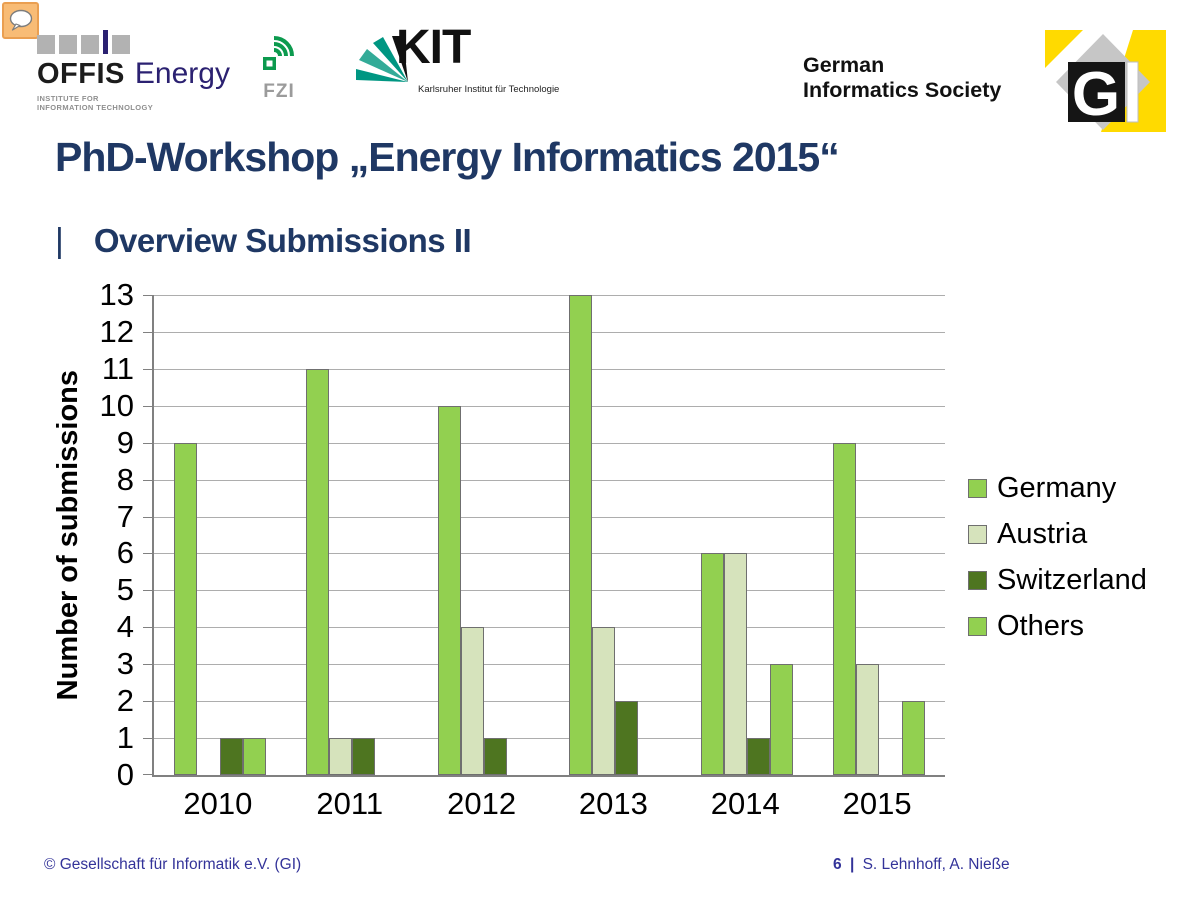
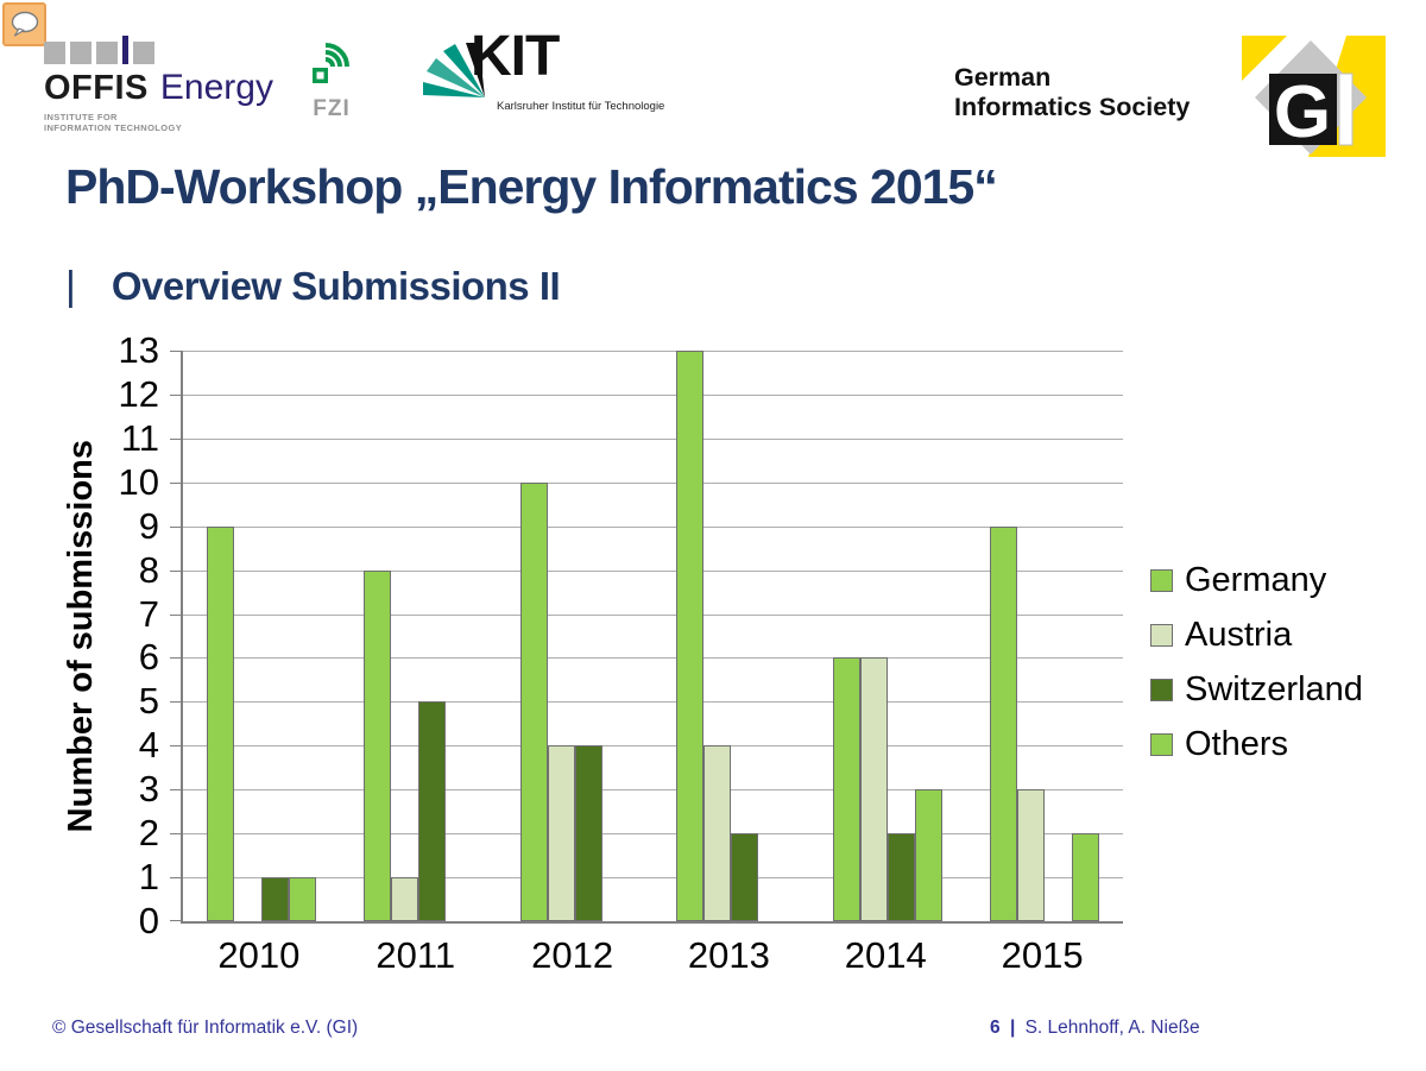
Germany/2011: 11 -> 8
Switzerland/2011: 1 -> 5
Switzerland/2012: 1 -> 4
Switzerland/2014: 1 -> 2
